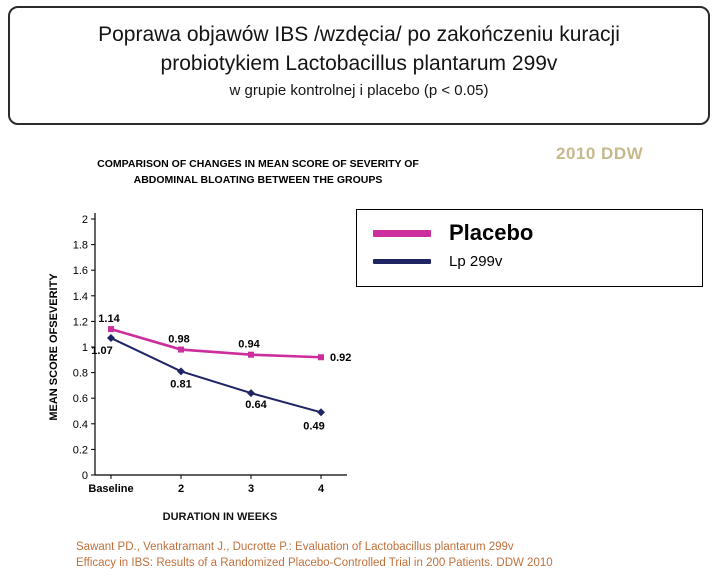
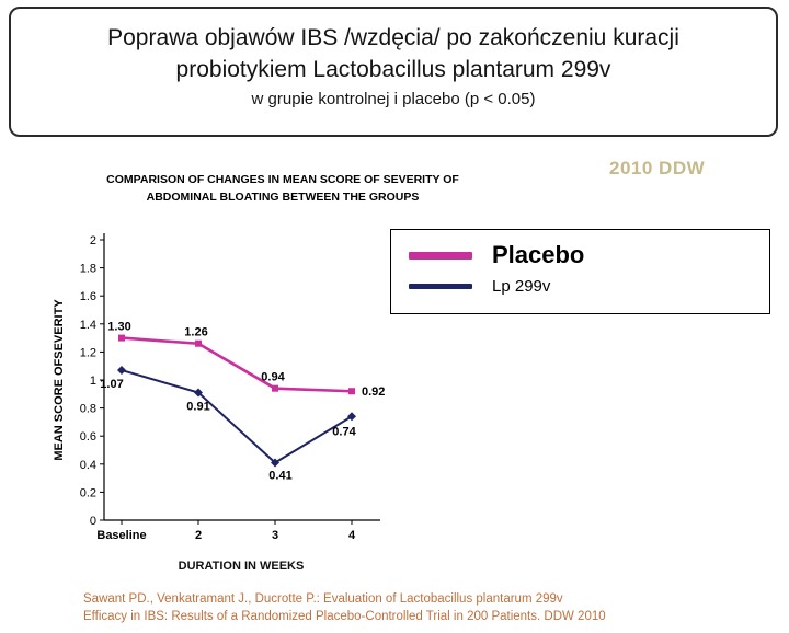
Placebo/Baseline: 1.14 -> 1.30
Placebo/2: 0.98 -> 1.26
Lp 299v/2: 0.81 -> 0.91
Lp 299v/3: 0.64 -> 0.41
Lp 299v/4: 0.49 -> 0.74
